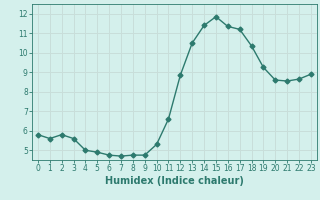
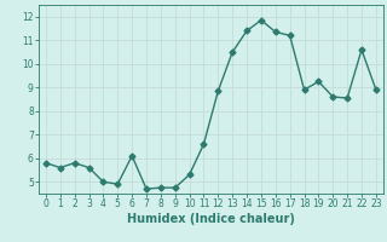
6: 4.8 -> 6.1
18: 10.3 -> 8.9
22: 8.7 -> 10.6
